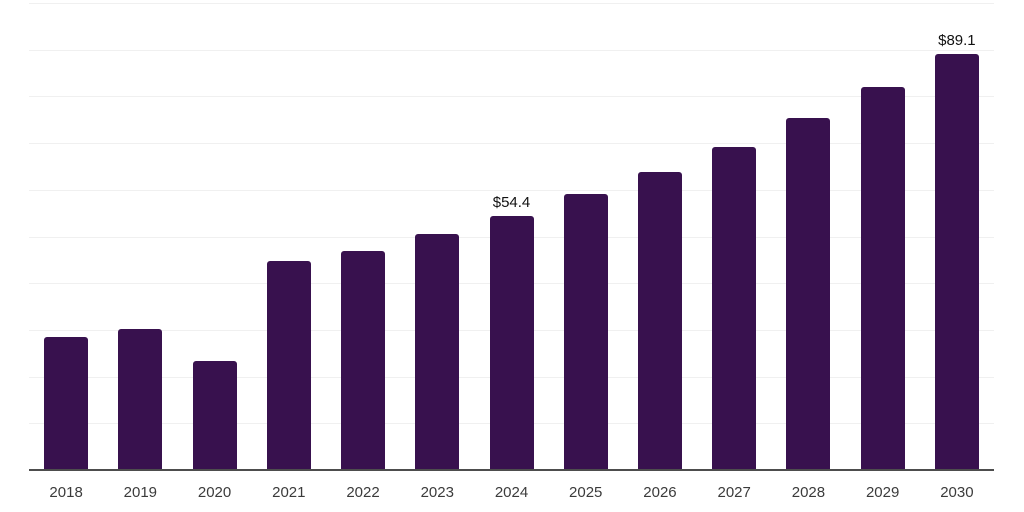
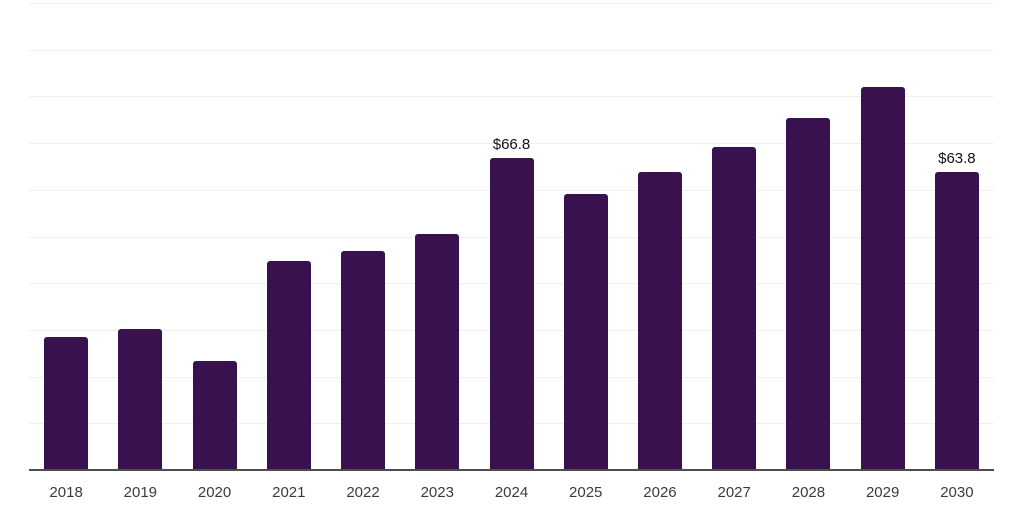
2024: $54.4 -> $66.8
2030: $89.1 -> $63.8
